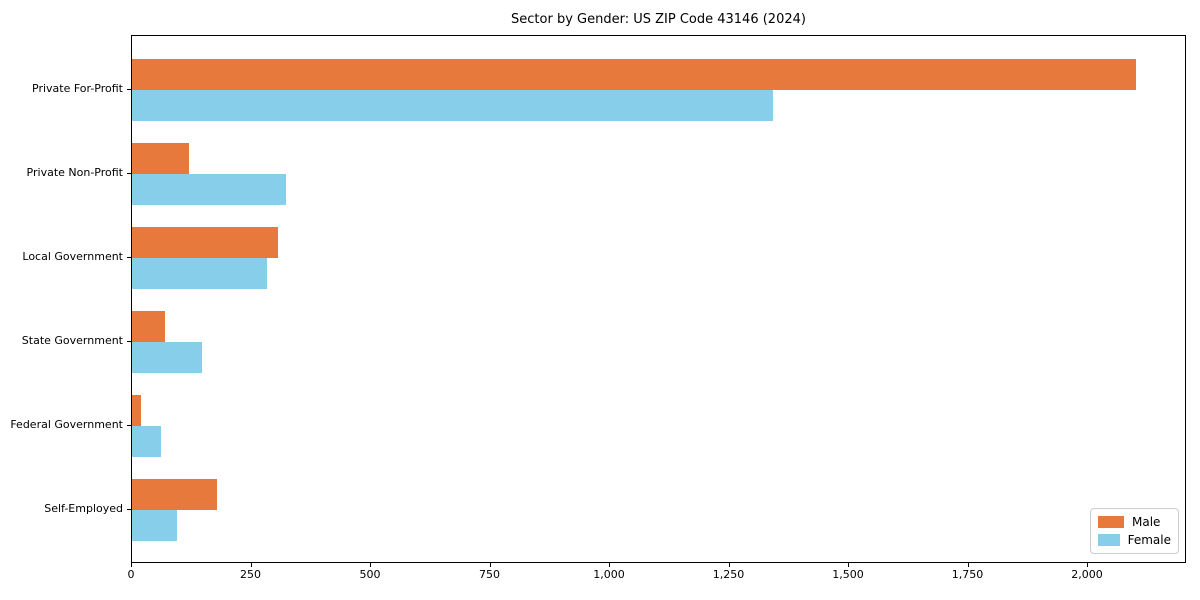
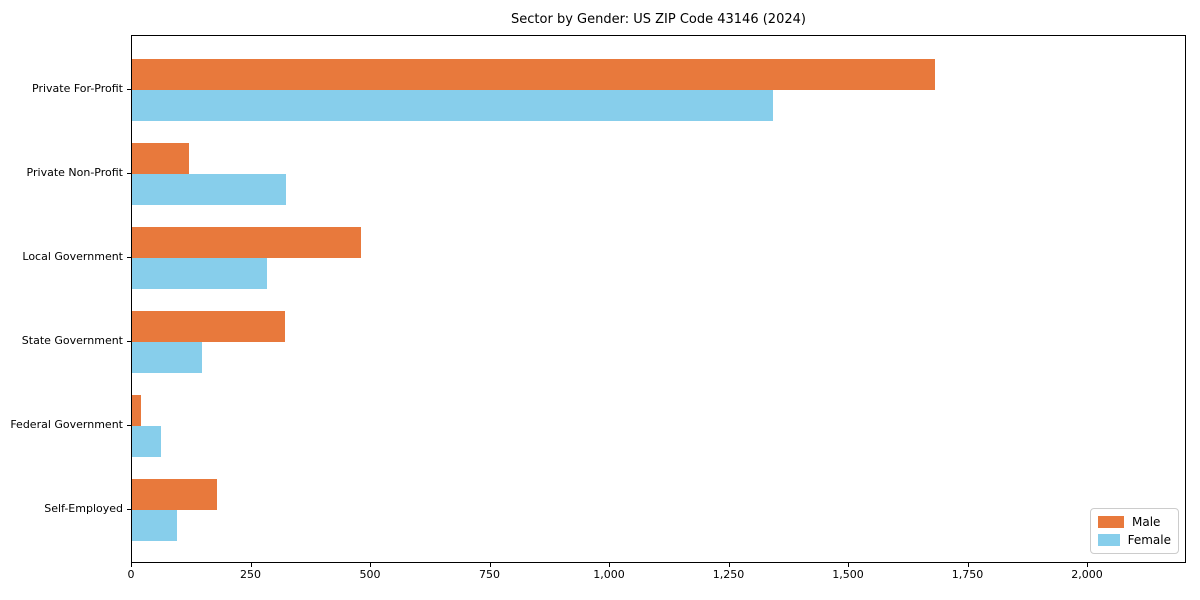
Male/Private For-Profit: 2100 -> 1680
Male/Local Government: 300 -> 480
Male/State Government: 70 -> 320
